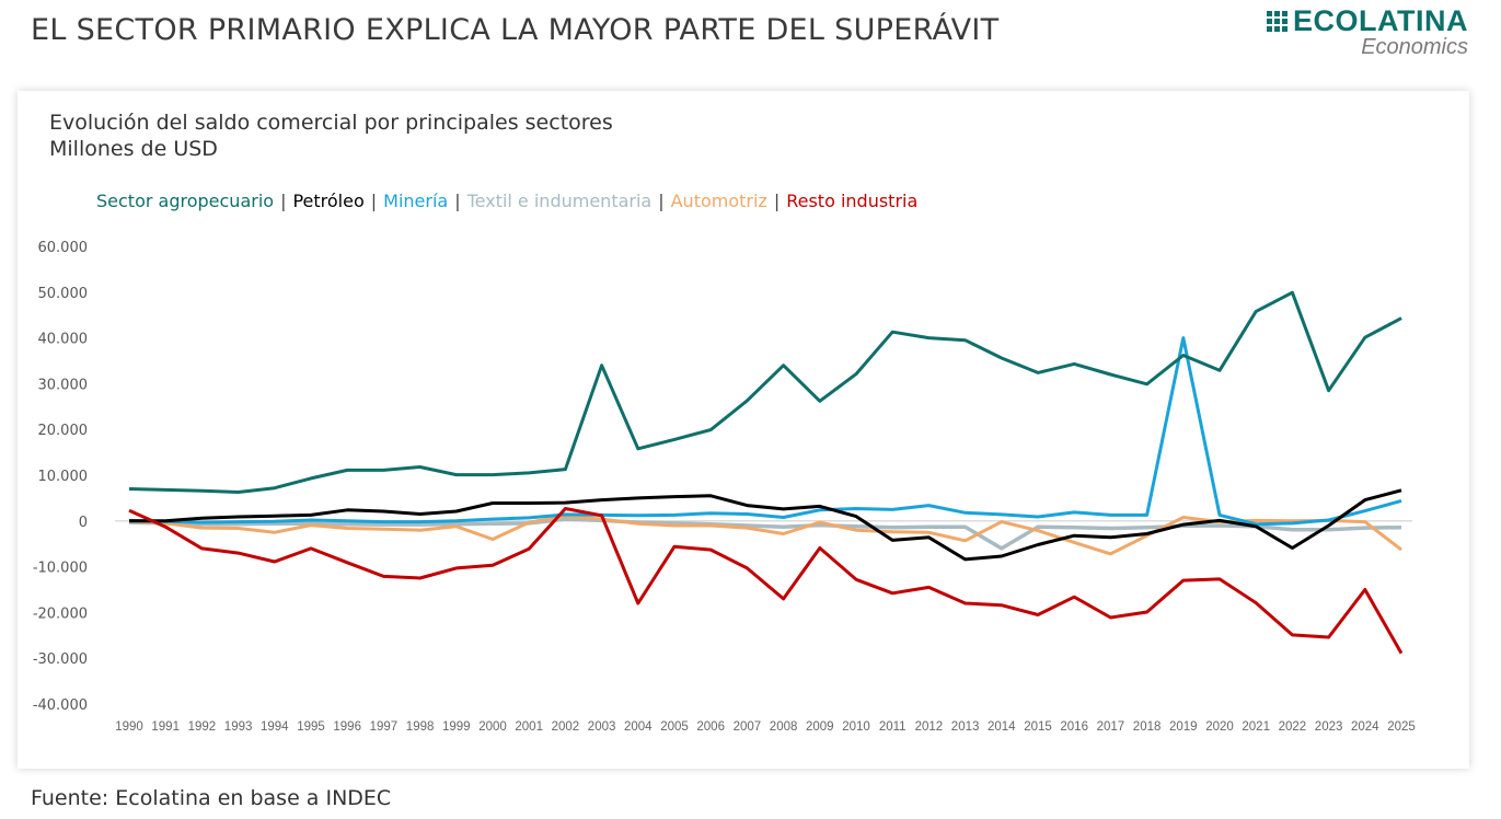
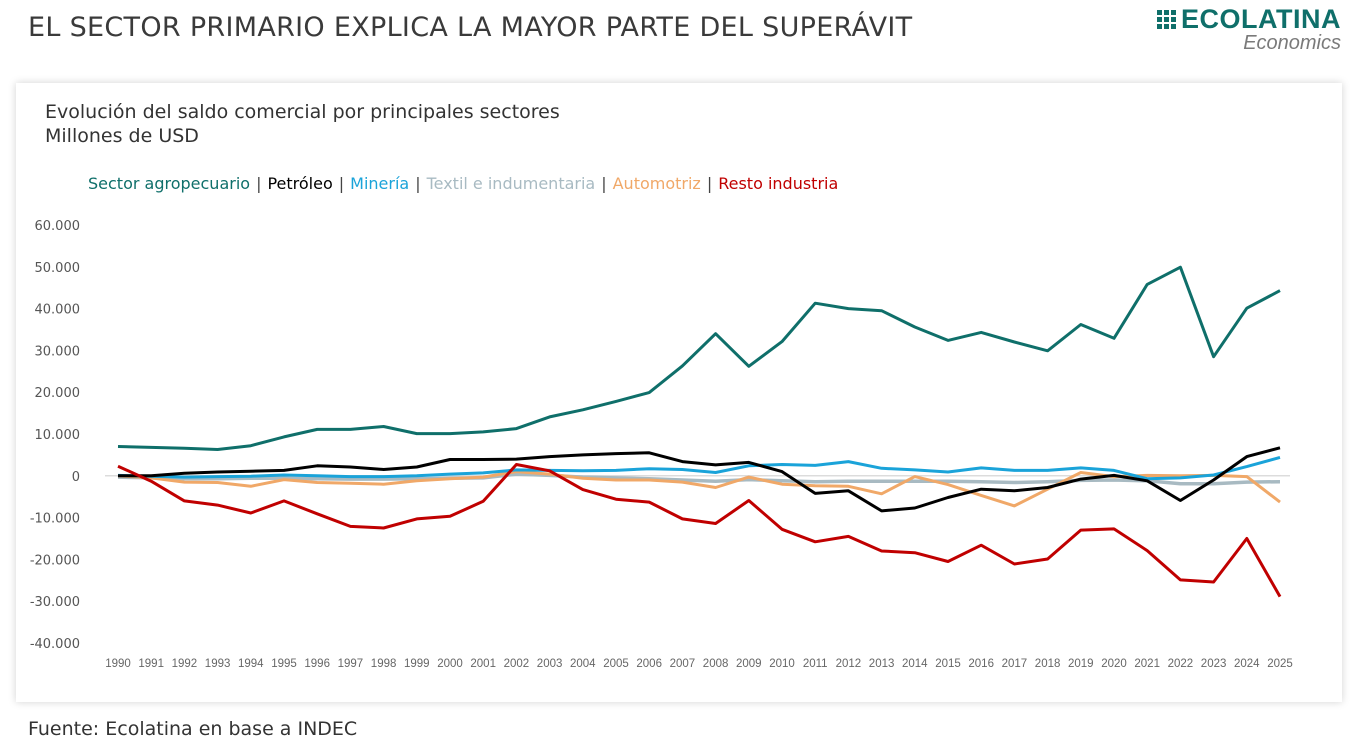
Automotriz/2000: -4000 -> -1000
Sector agropecuario/2003: 34000 -> 14000
Resto industria/2004: -18000 -> -3000
Resto industria/2008: -17000 -> -11000
Textil e indumentaria/2014: -6000 -> -1000
Minería/2019: 40000 -> 2000
